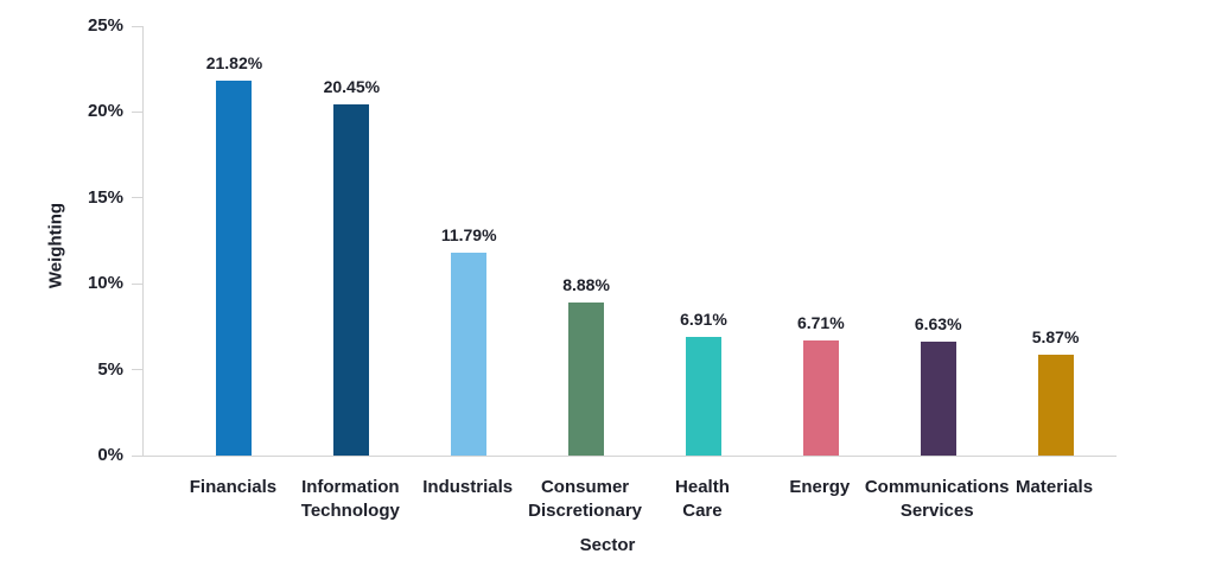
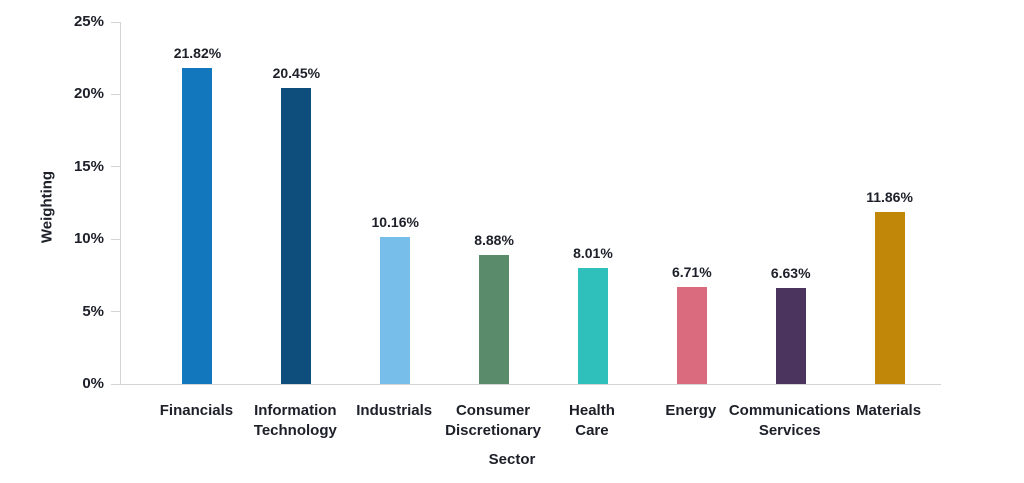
Industrials: 11.79% -> 10.16%
Health Care: 6.91% -> 8.01%
Materials: 5.87% -> 11.86%
